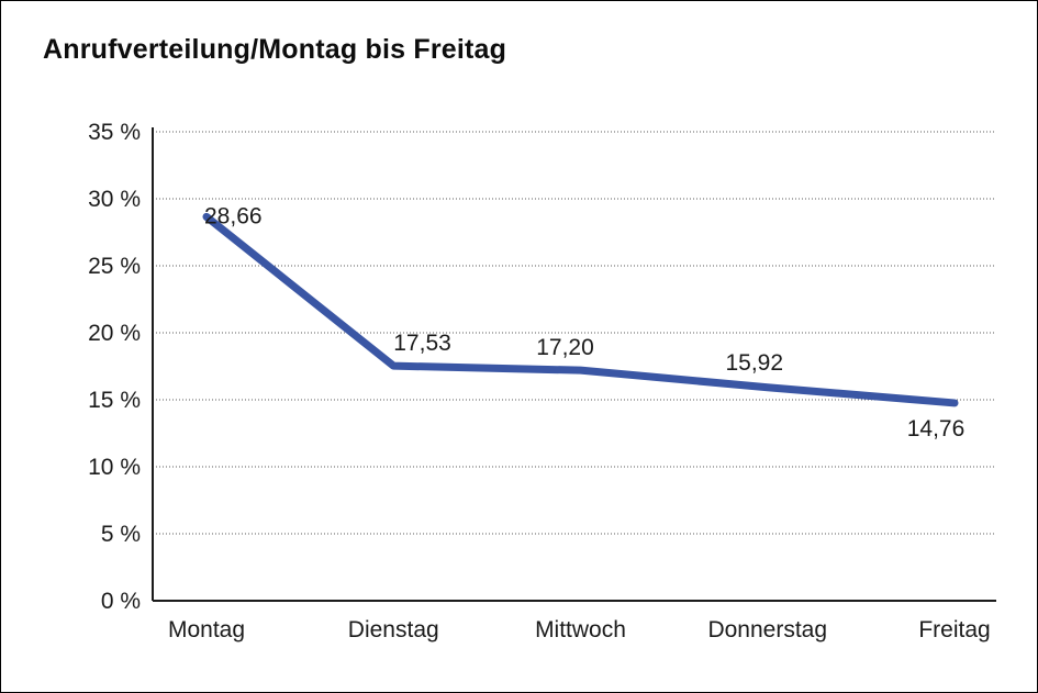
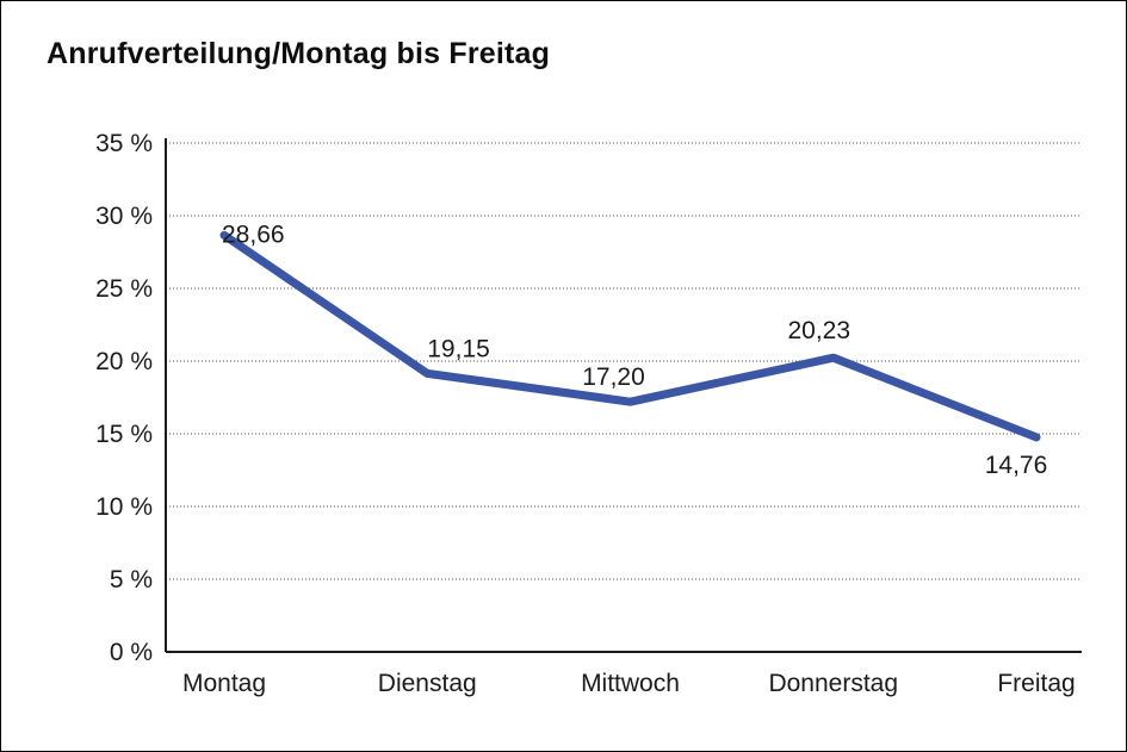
Dienstag: 17,53 -> 19,15
Donnerstag: 15,92 -> 20,23
